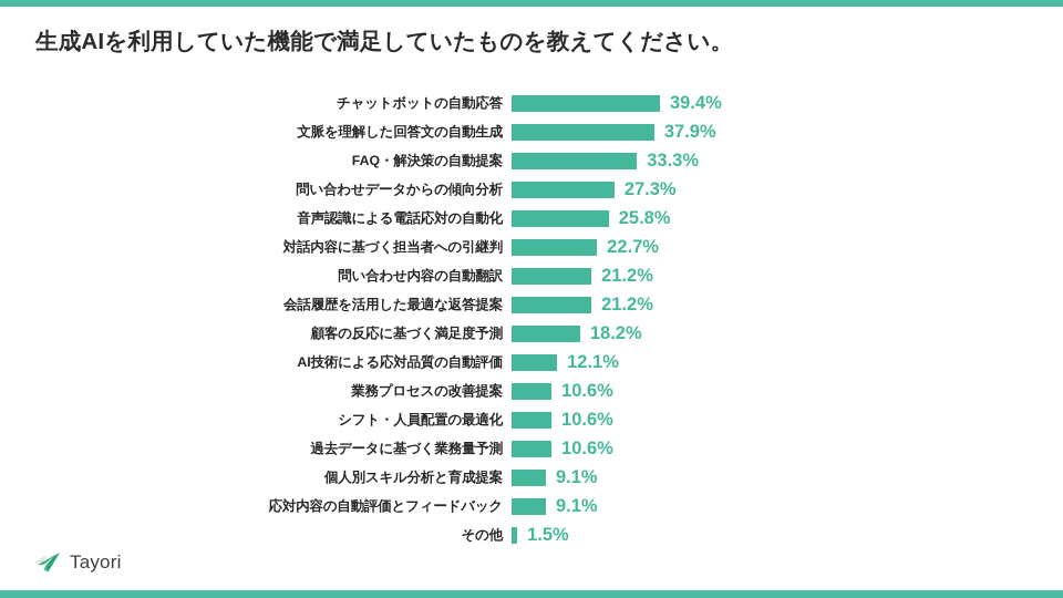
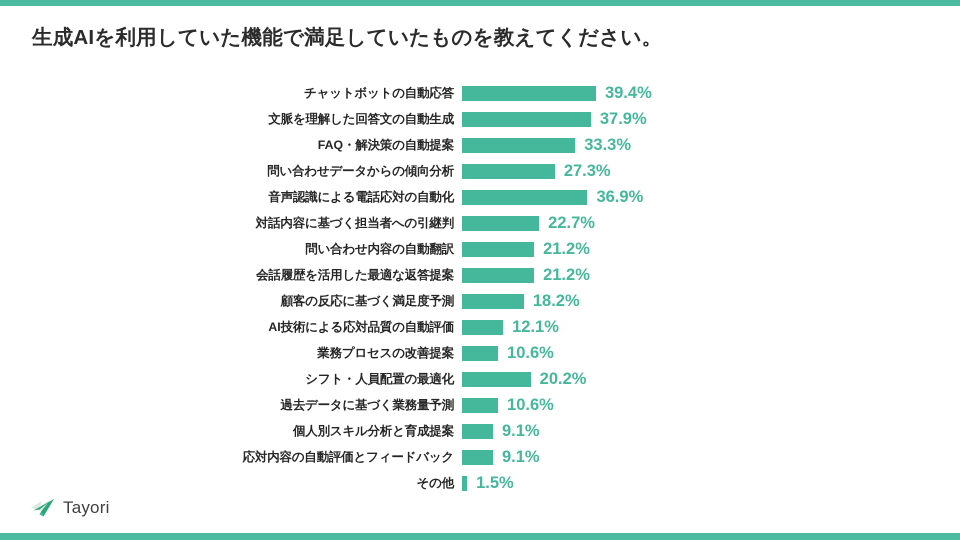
音声認識による電話応対の自動化: 25.8% -> 36.9%
シフト・人員配置の最適化: 10.6% -> 20.2%
